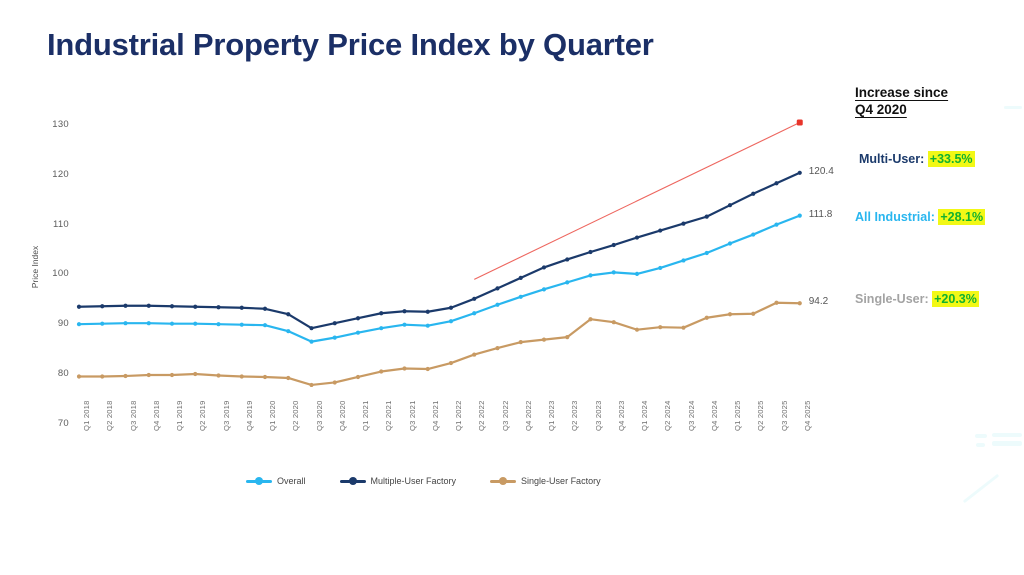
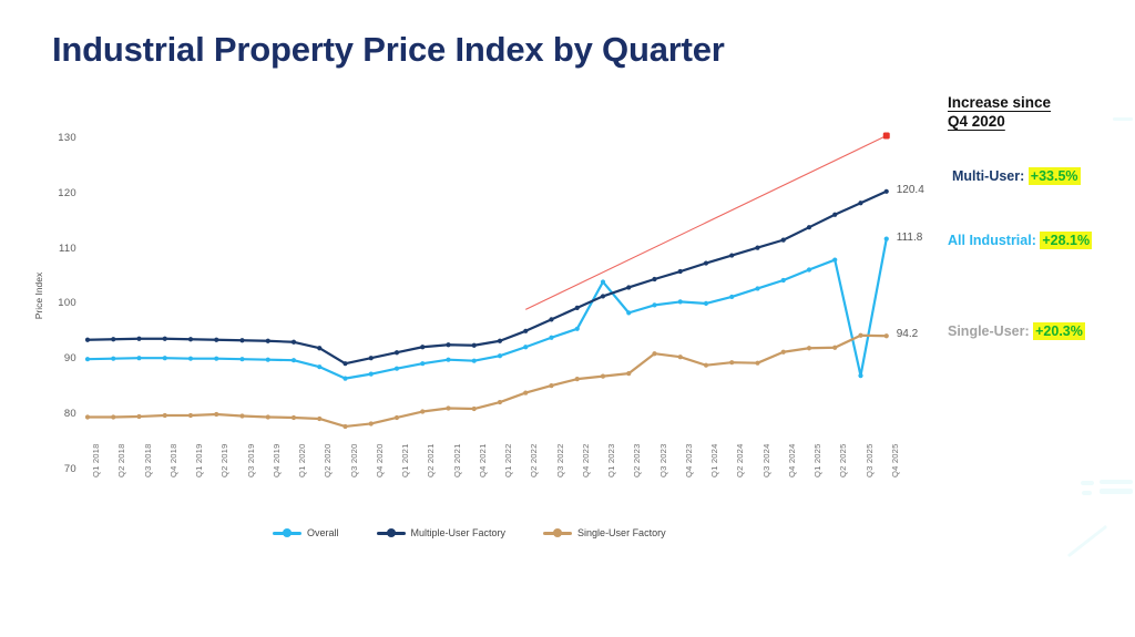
Overall/Q1 2023: 97 -> 104
Overall/Q3 2025: 110 -> 87
